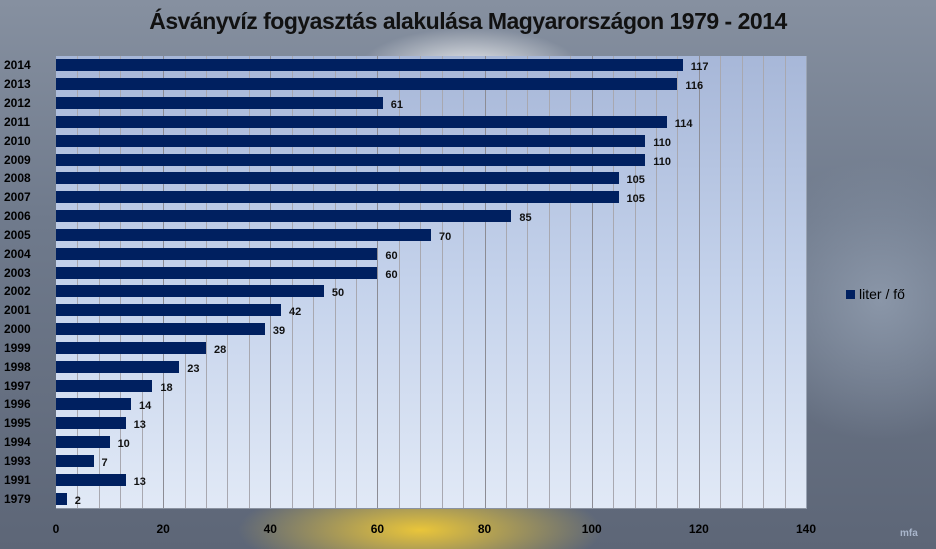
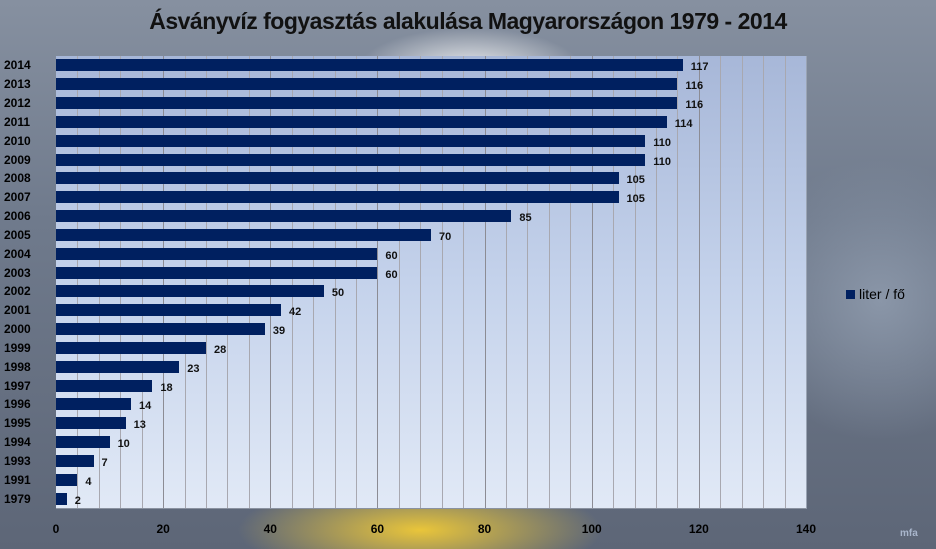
2012: 61 -> 116
1991: 13 -> 4
